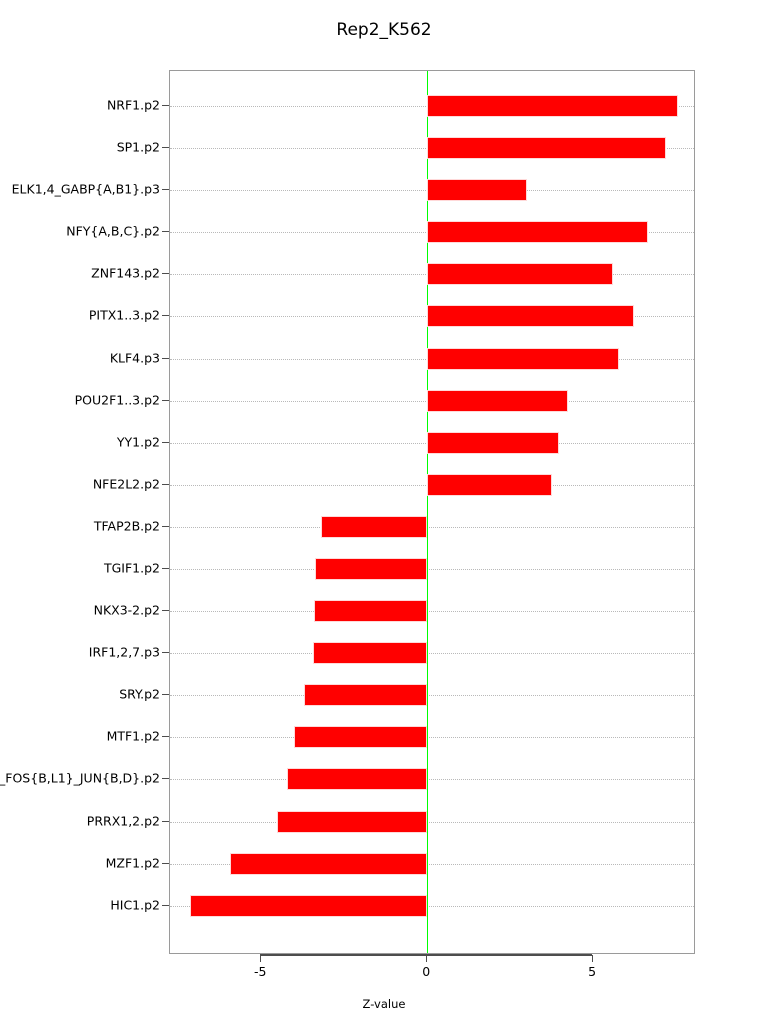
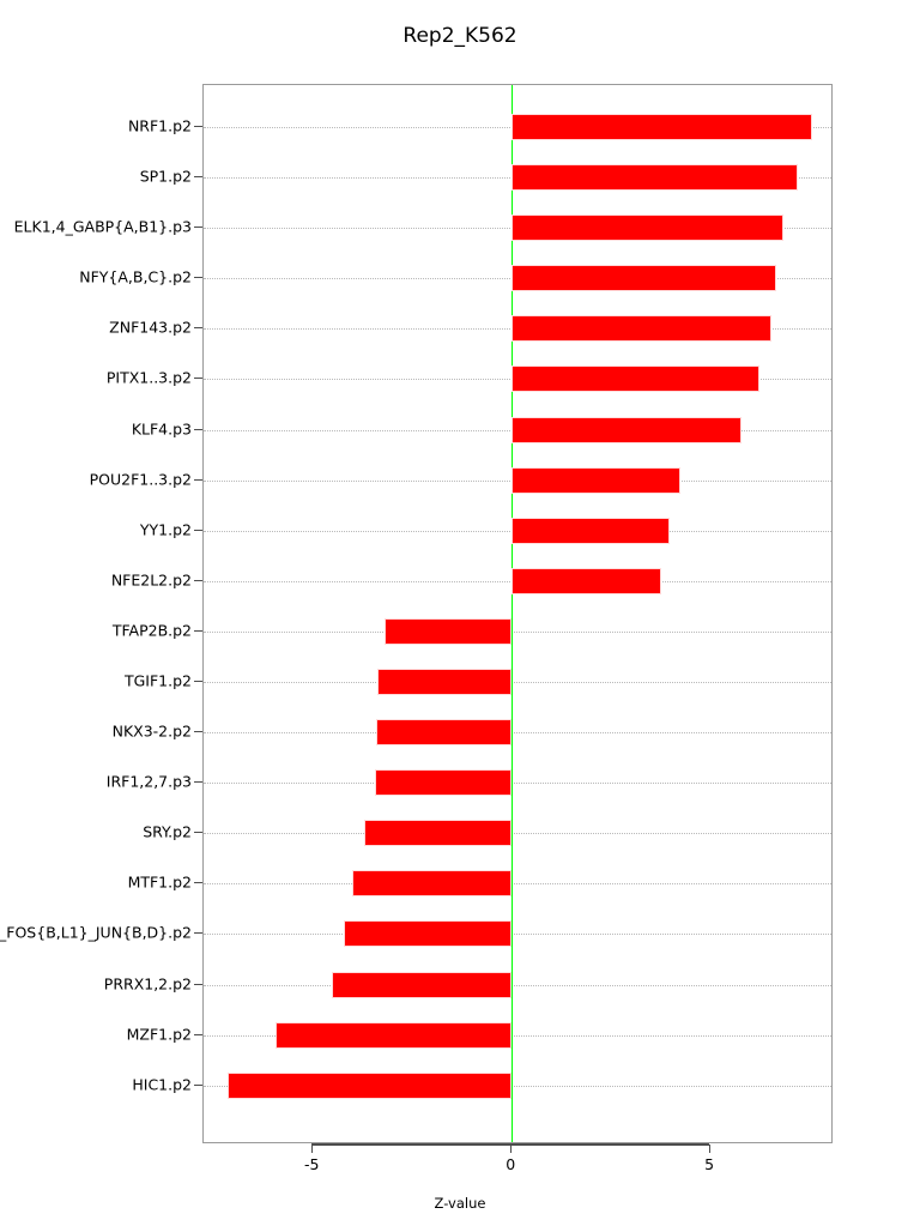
ELK1,4_GABP{A,B1}.p3: 3.0 -> 6.8
ZNF143.p2: 5.6 -> 6.5
